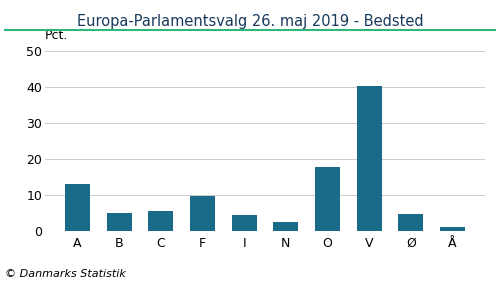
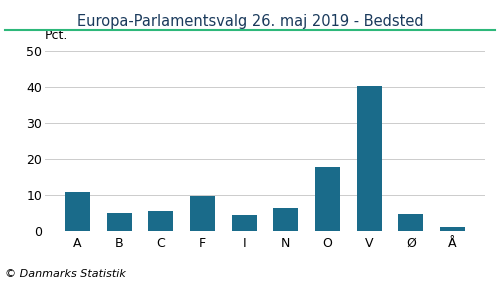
A: 13.0 -> 11.0
N: 2.5 -> 6.5
